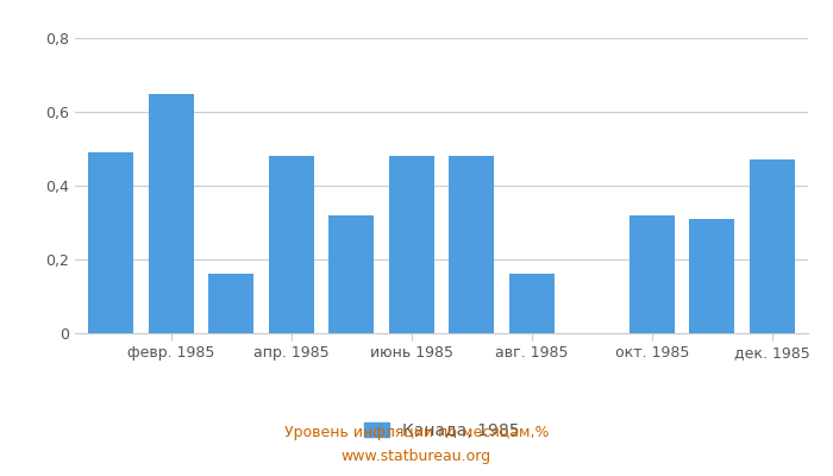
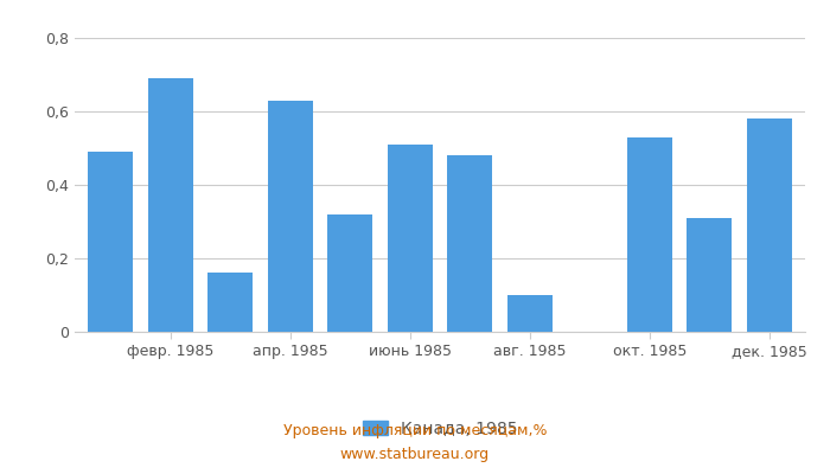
февр. 1985: 0,65 -> 0,69
апр. 1985: 0,48 -> 0,63
июнь 1985: 0,48 -> 0,51
авг. 1985: 0,16 -> 0,10
окт. 1985: 0,32 -> 0,53
дек. 1985: 0,47 -> 0,58
